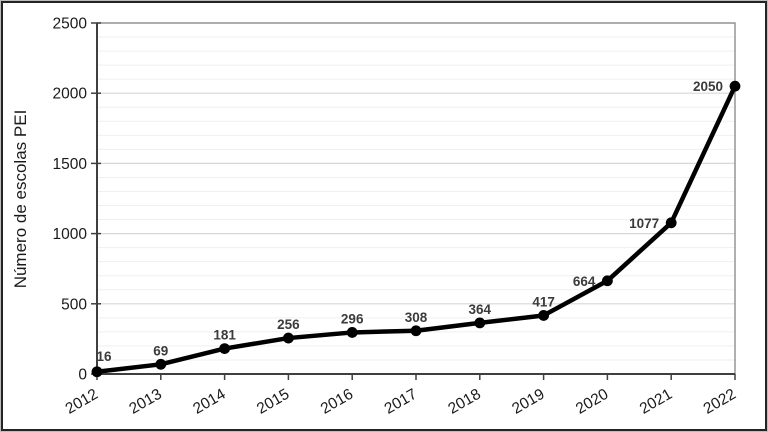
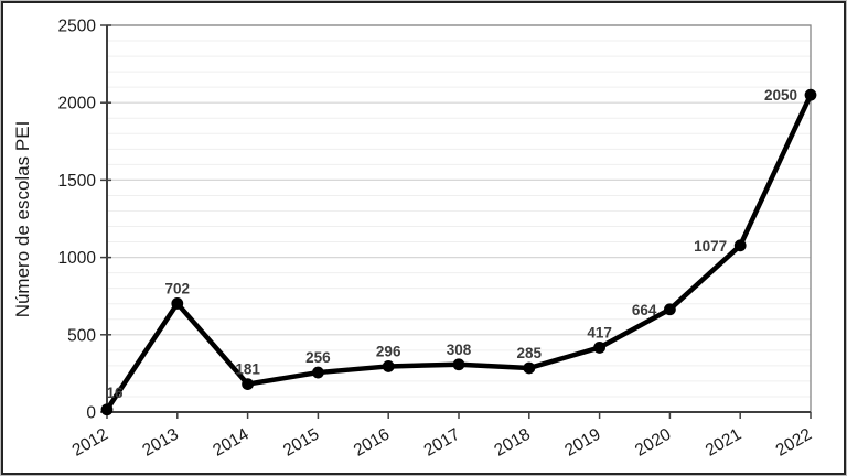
2013: 69 -> 702
2018: 364 -> 285
